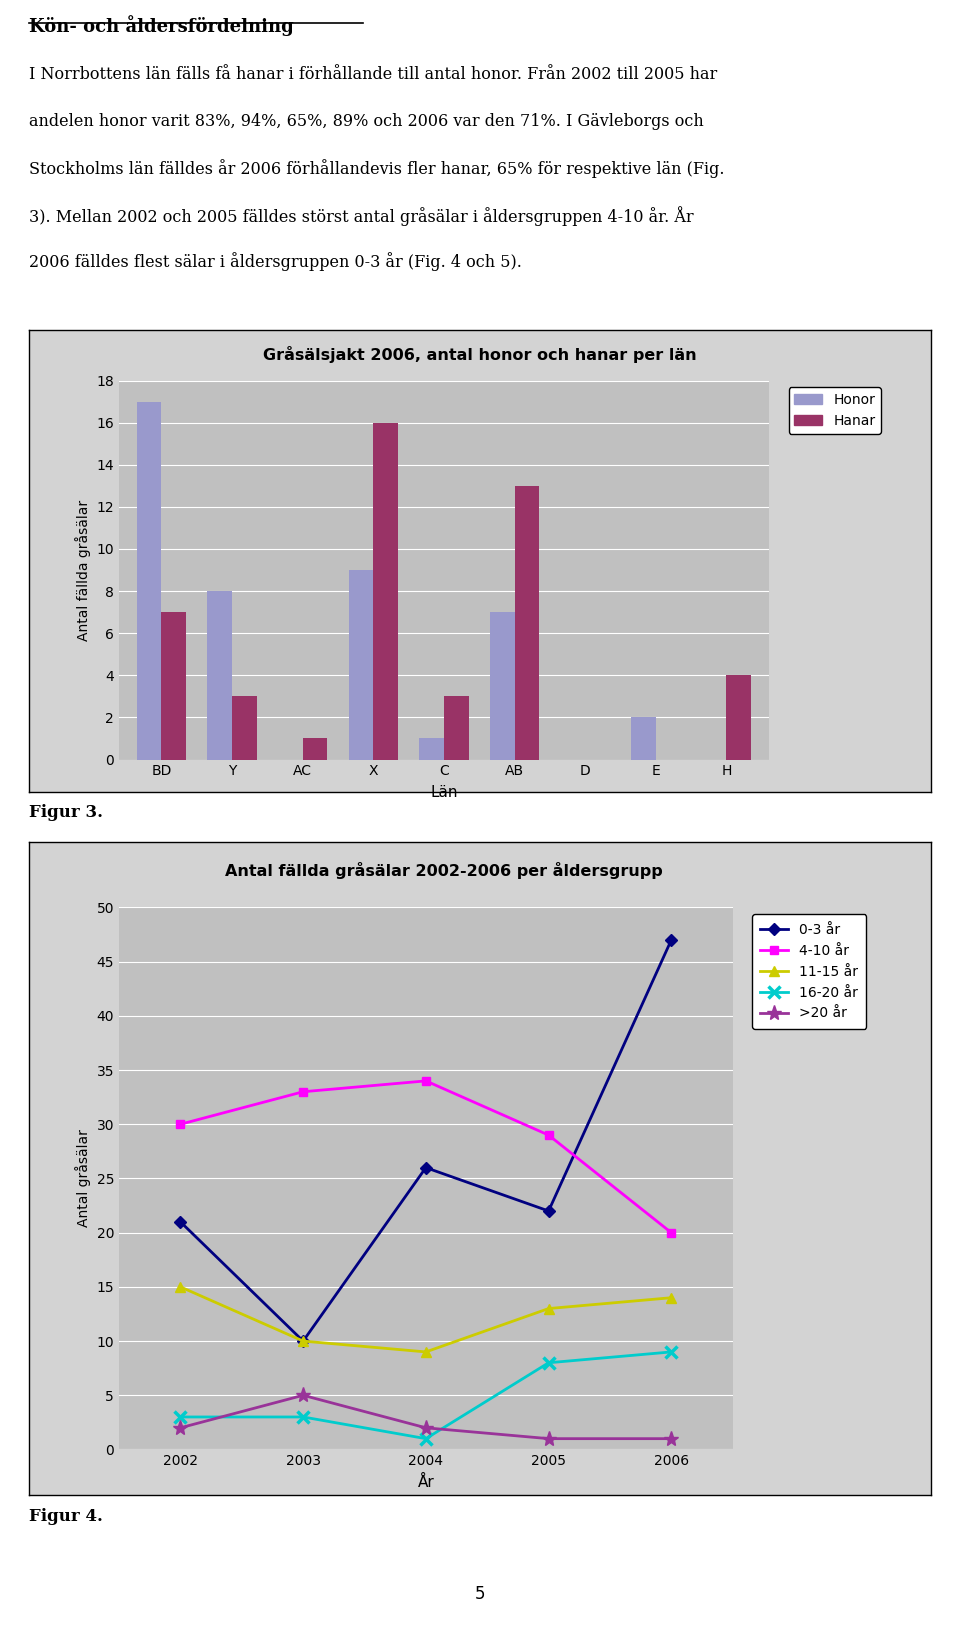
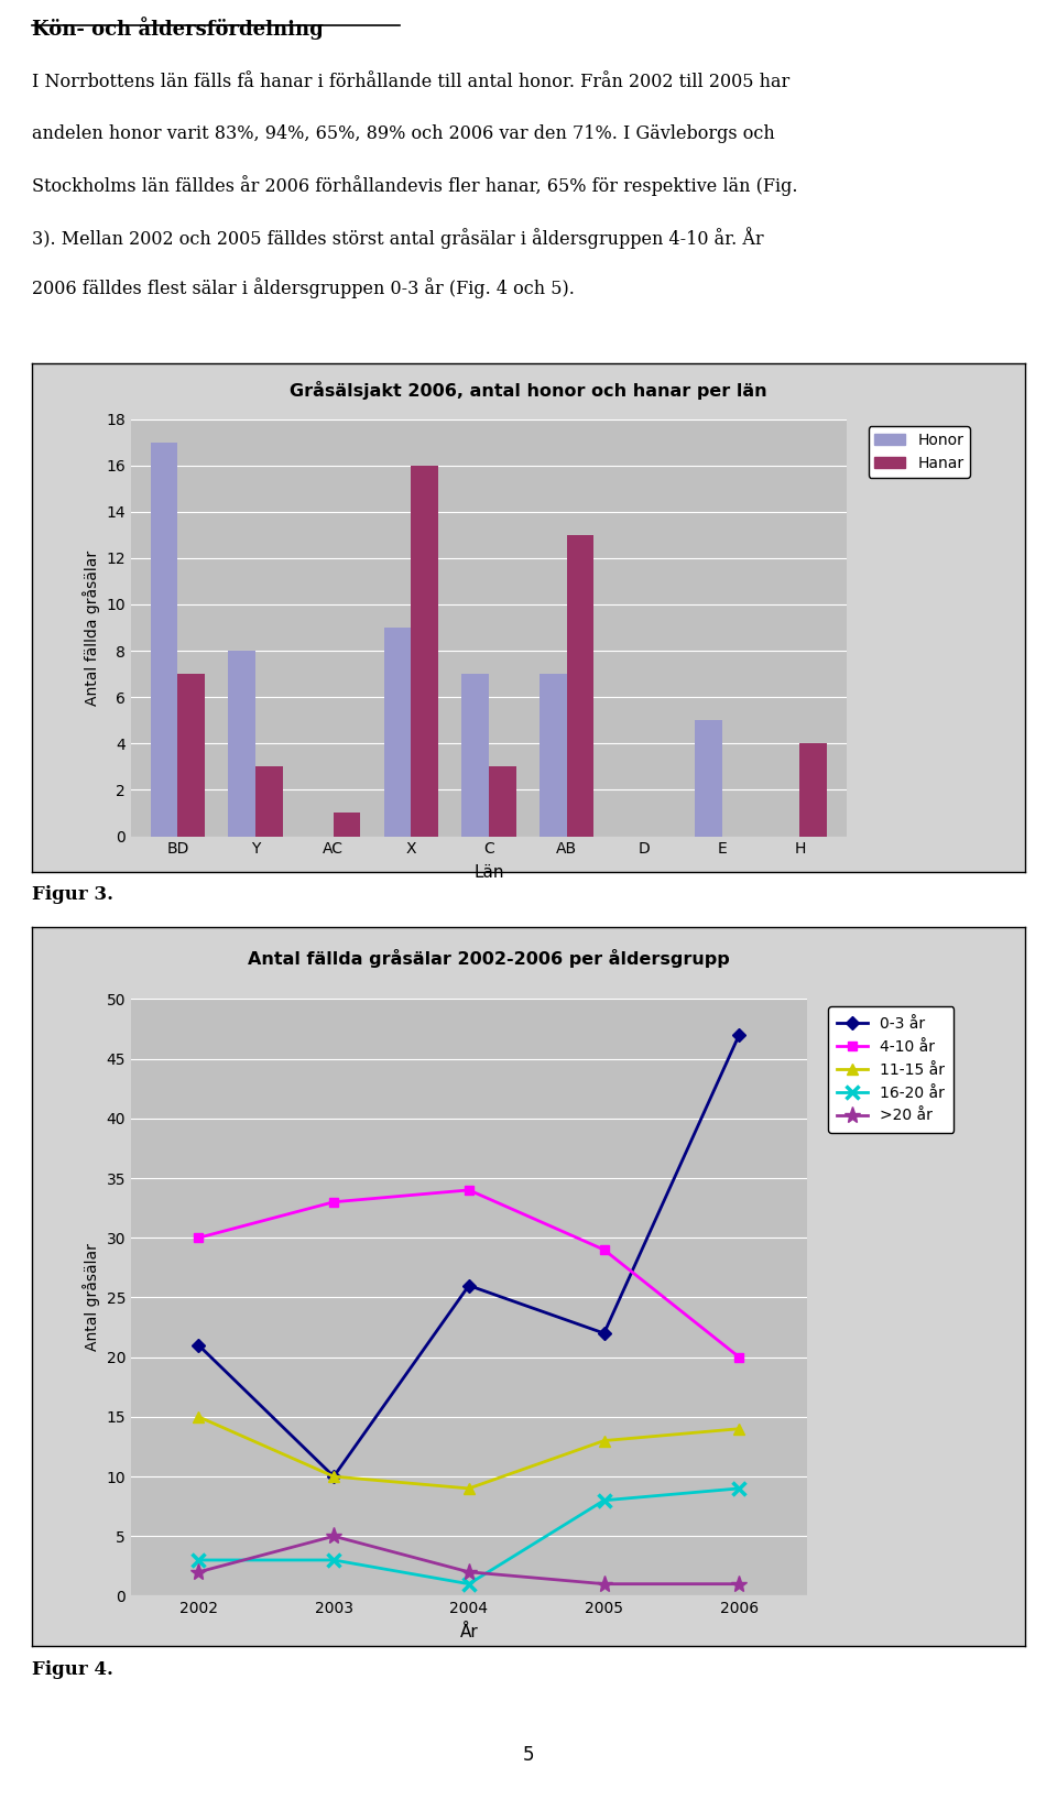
Honor/C: 1 -> 7
Honor/E: 2 -> 5
